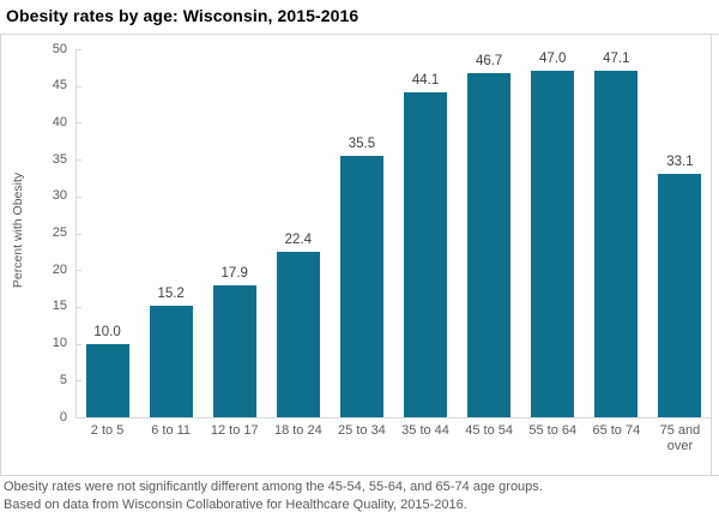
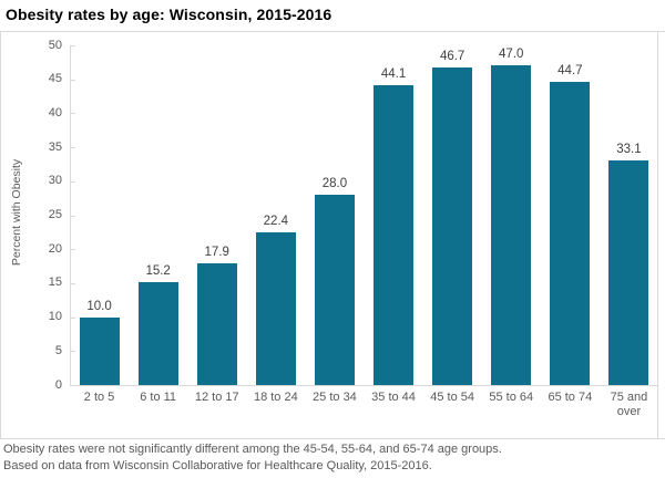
25 to 34: 35.5 -> 28.0
65 to 74: 47.1 -> 44.7
